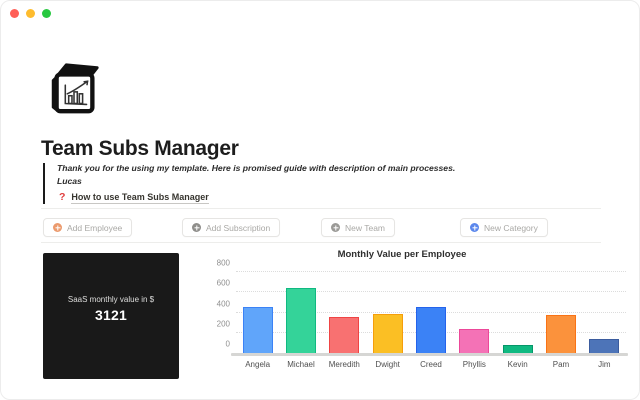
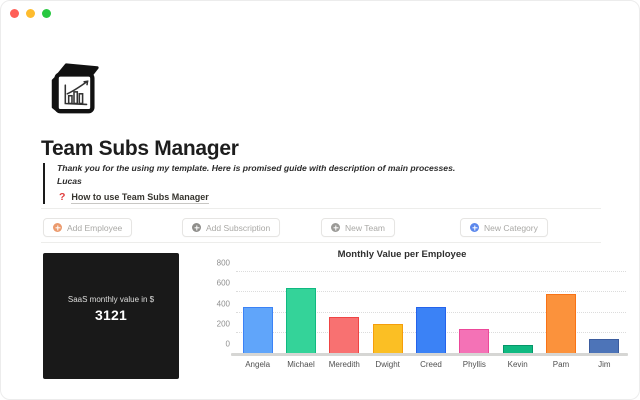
Dwight: 380 -> 290
Pam: 370 -> 580
